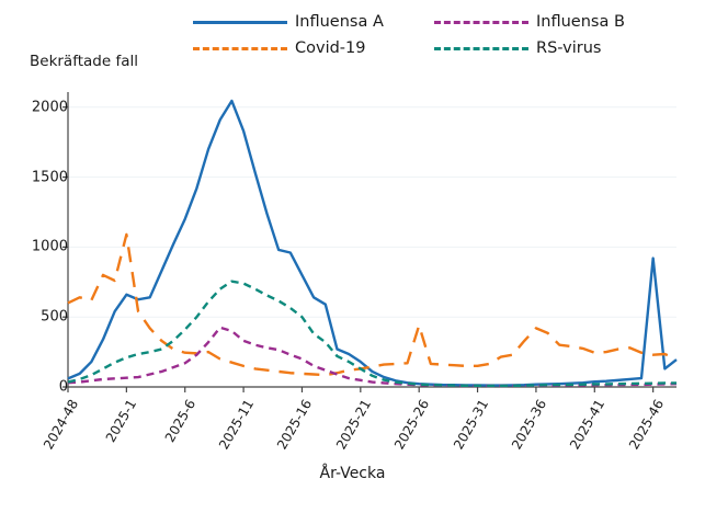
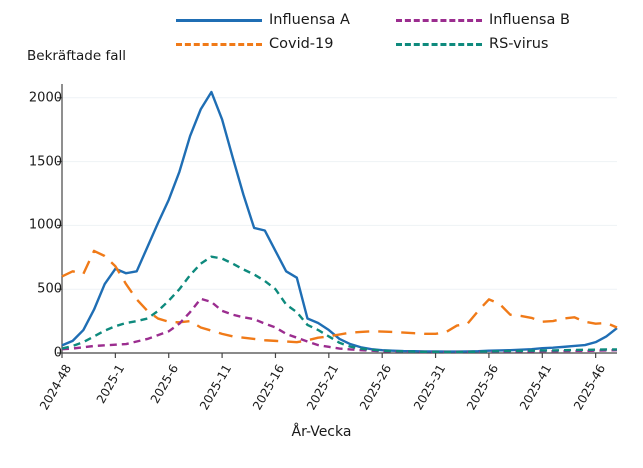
Covid-19/2025-1: 1090 -> 680
Covid-19/2025-26: 440 -> 170
Influensa A/2025-46: 920 -> 80
